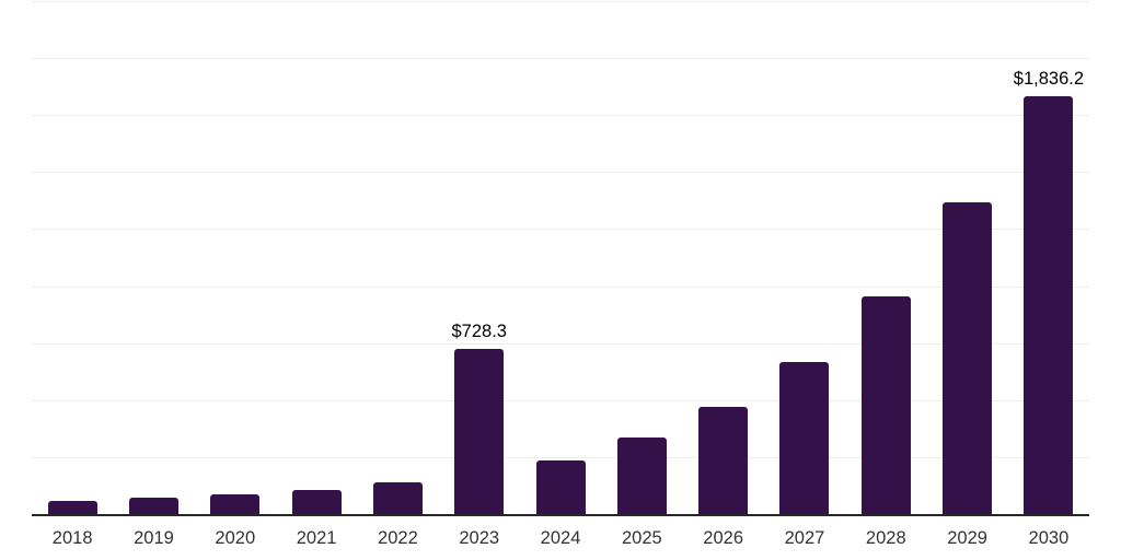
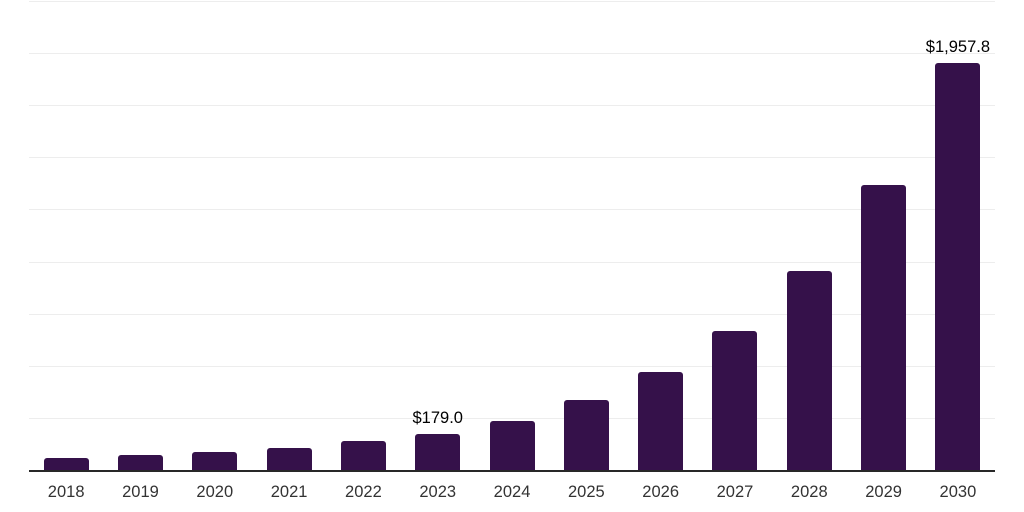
2023: $728.3 -> $179.0
2030: $1,836.2 -> $1,957.8
